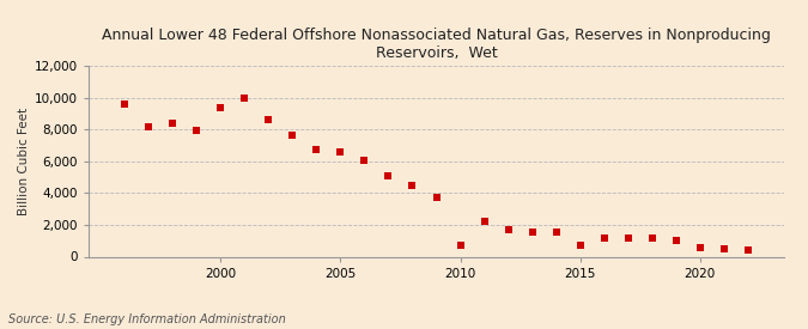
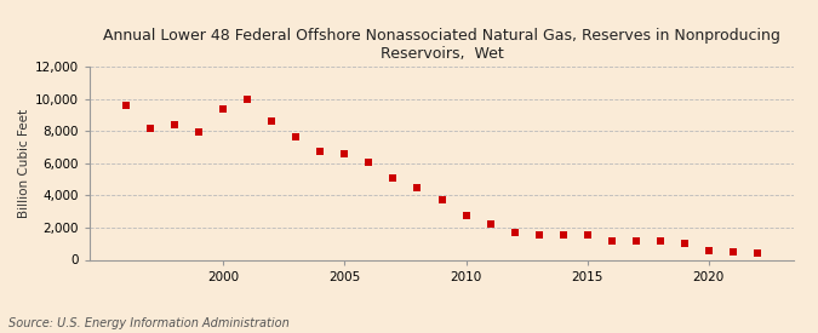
2010: 700 -> 2,800
2015: 700 -> 1,600
